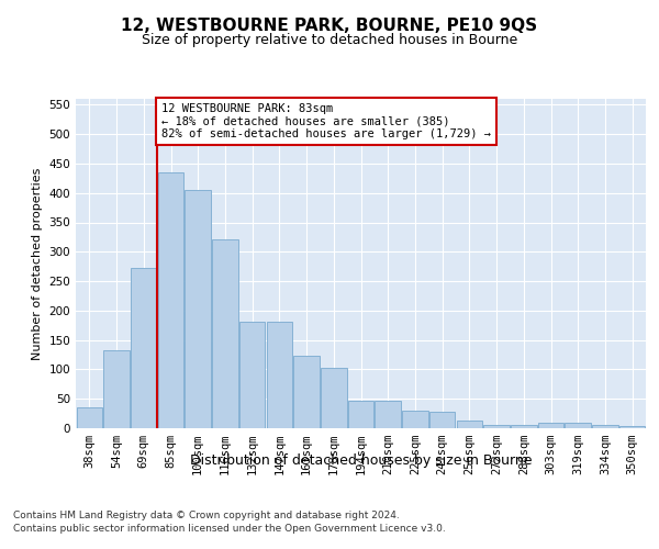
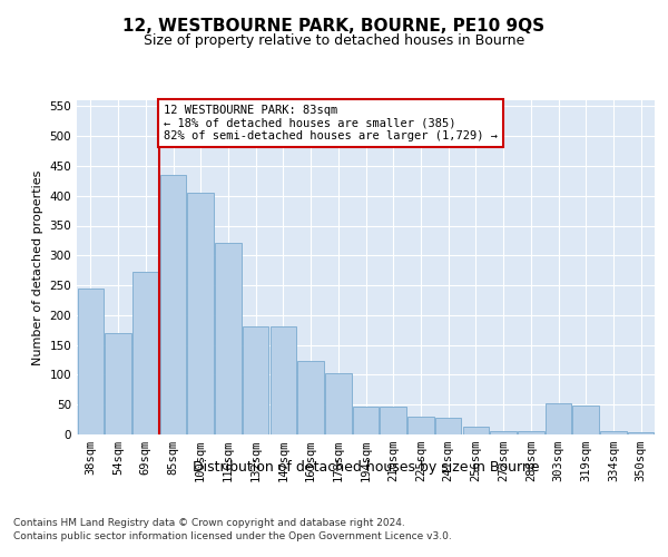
38sqm: 35 -> 244
54sqm: 133 -> 170
303sqm: 9 -> 52
319sqm: 9 -> 48
